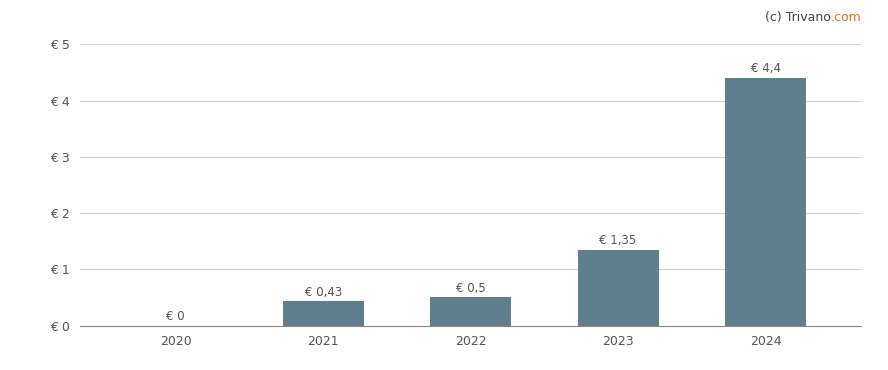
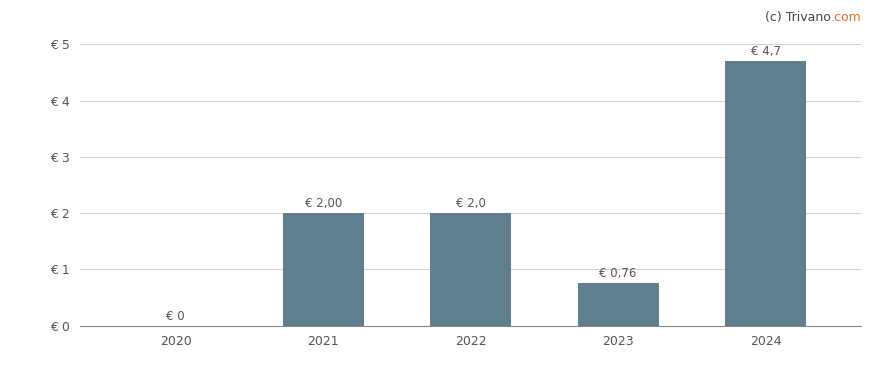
2021: 0,43 -> 2,00
2022: 0,5 -> 2,0
2023: 1,35 -> 0,76
2024: 4,4 -> 4,7
